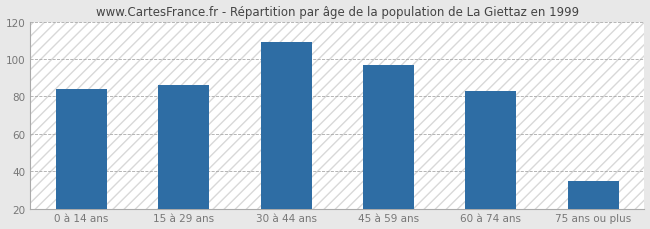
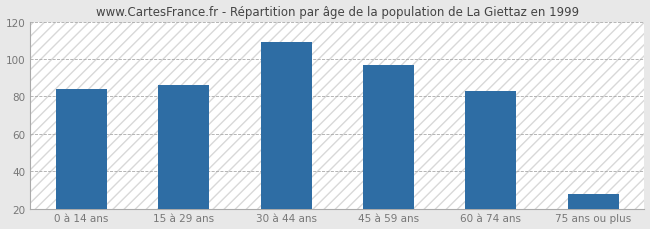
75 ans ou plus: 35 -> 28
